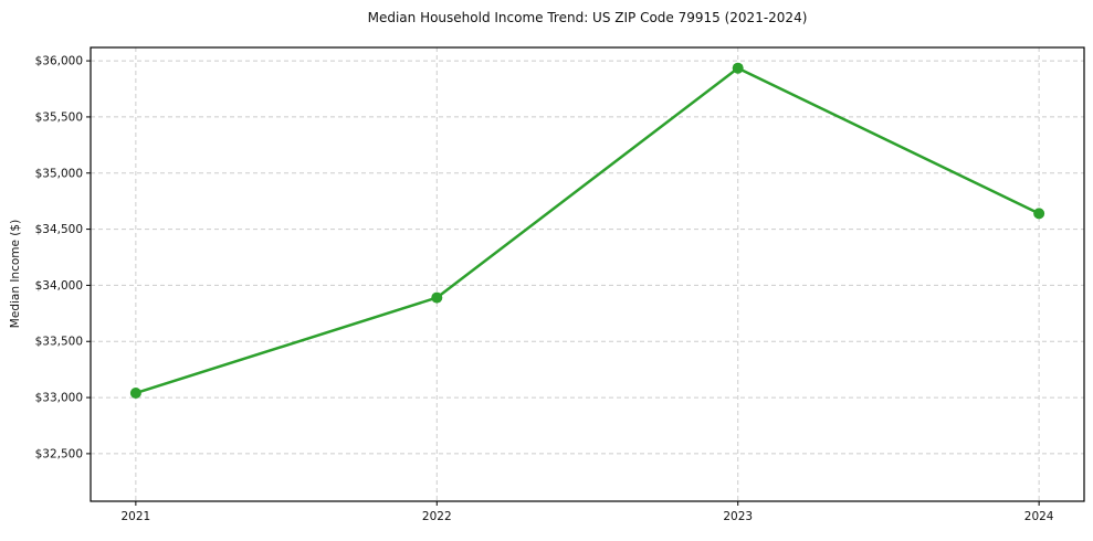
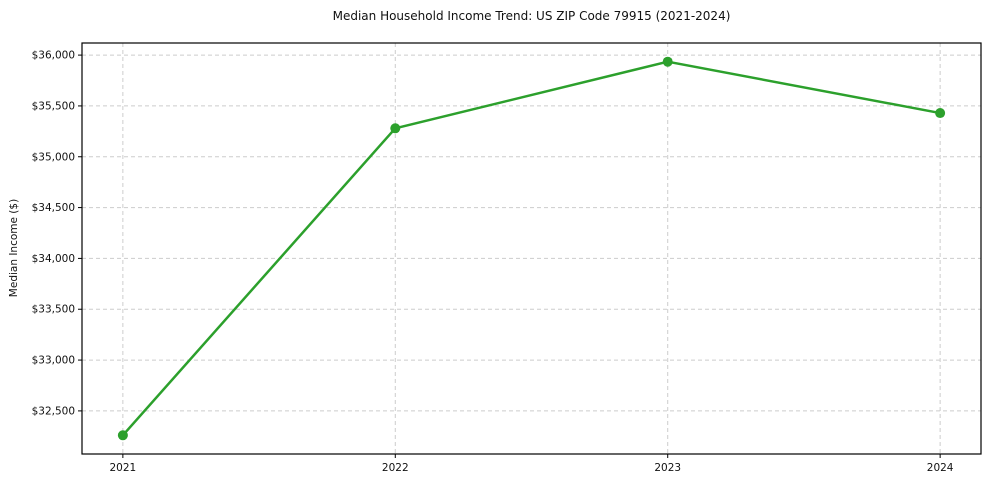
2021: $33040 -> $32260
2022: $33890 -> $35280
2024: $34640 -> $35430
